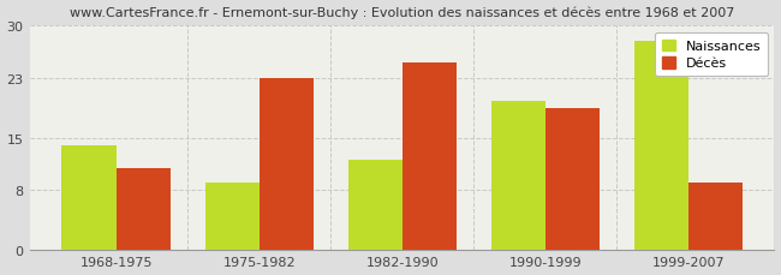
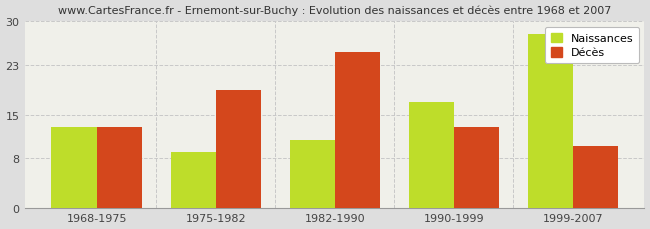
Naissances/1968-1975: 14 -> 13
Décès/1968-1975: 11 -> 13
Décès/1975-1982: 23 -> 19
Naissances/1982-1990: 12 -> 11
Naissances/1990-1999: 20 -> 17
Décès/1990-1999: 19 -> 13
Décès/1999-2007: 9 -> 10
